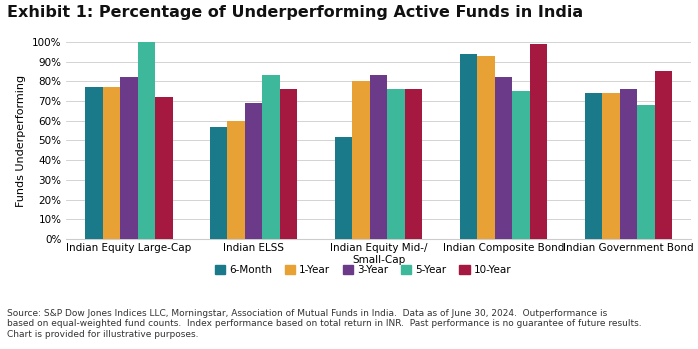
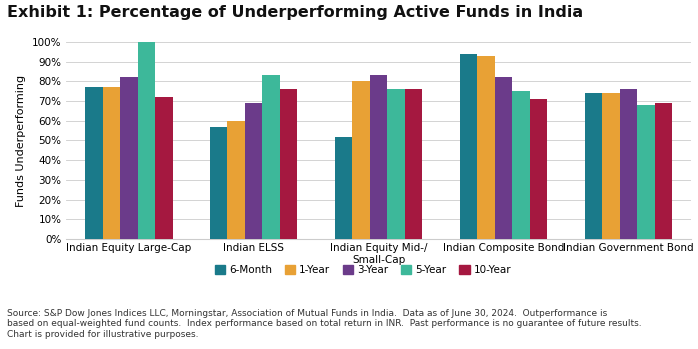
10-Year/Indian Composite Bond: 99% -> 71%
10-Year/Indian Government Bond: 85% -> 69%
